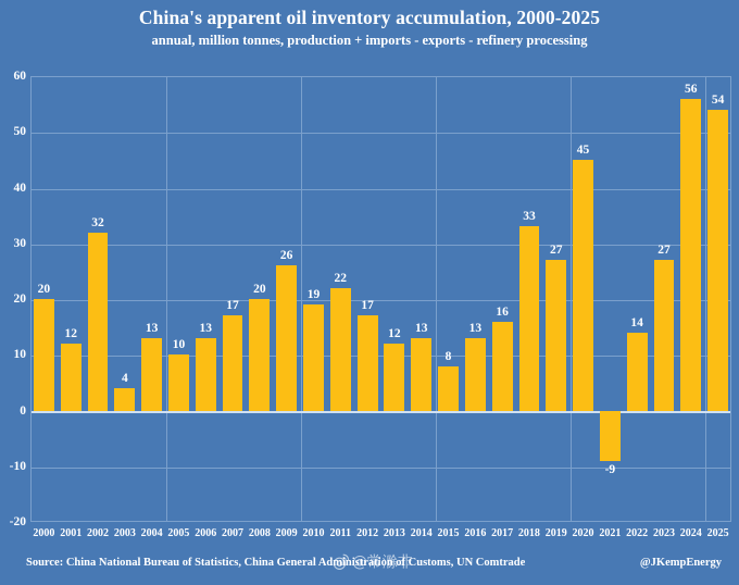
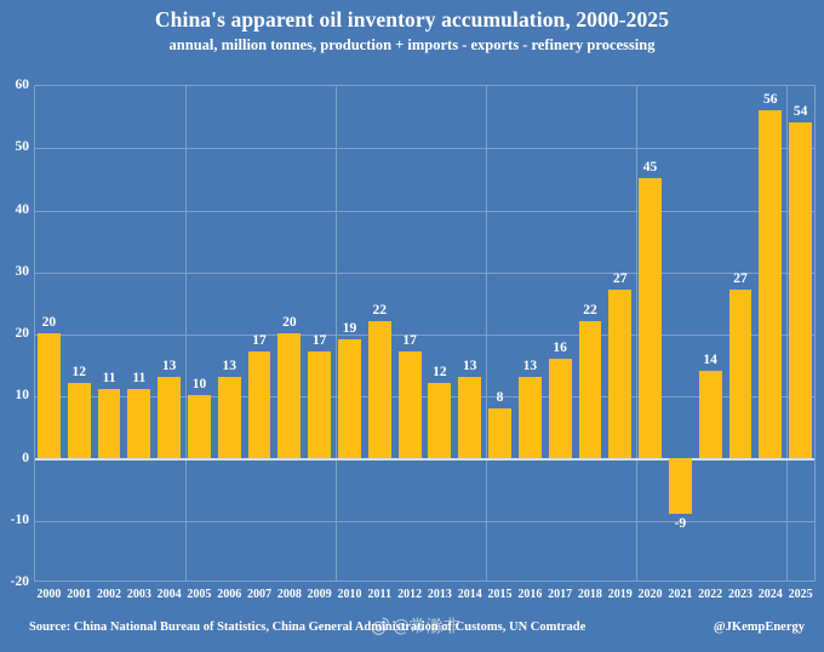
2002: 32 -> 11
2003: 4 -> 11
2009: 26 -> 17
2018: 33 -> 22
